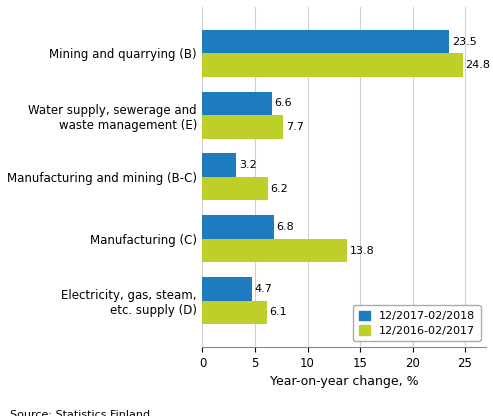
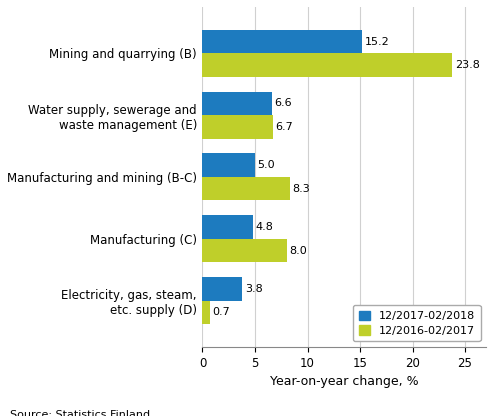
12/2017-02/2018/Mining and quarrying (B): 23.5 -> 15.2
12/2016-02/2017/Mining and quarrying (B): 24.8 -> 23.8
12/2016-02/2017/Water supply, sewerage and waste management (E): 7.7 -> 6.7
12/2017-02/2018/Manufacturing and mining (B-C): 3.2 -> 5.0
12/2016-02/2017/Manufacturing and mining (B-C): 6.2 -> 8.3
12/2017-02/2018/Manufacturing (C): 6.8 -> 4.8
12/2016-02/2017/Manufacturing (C): 13.8 -> 8.0
12/2017-02/2018/Electricity, gas, steam, etc. supply (D): 4.7 -> 3.8
12/2016-02/2017/Electricity, gas, steam, etc. supply (D): 6.1 -> 0.7
